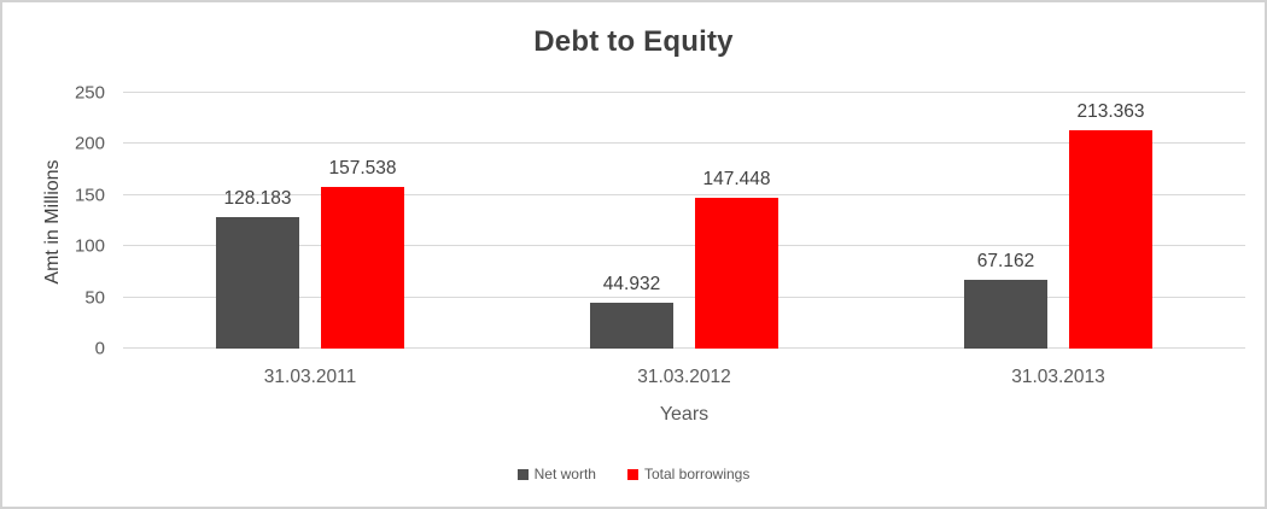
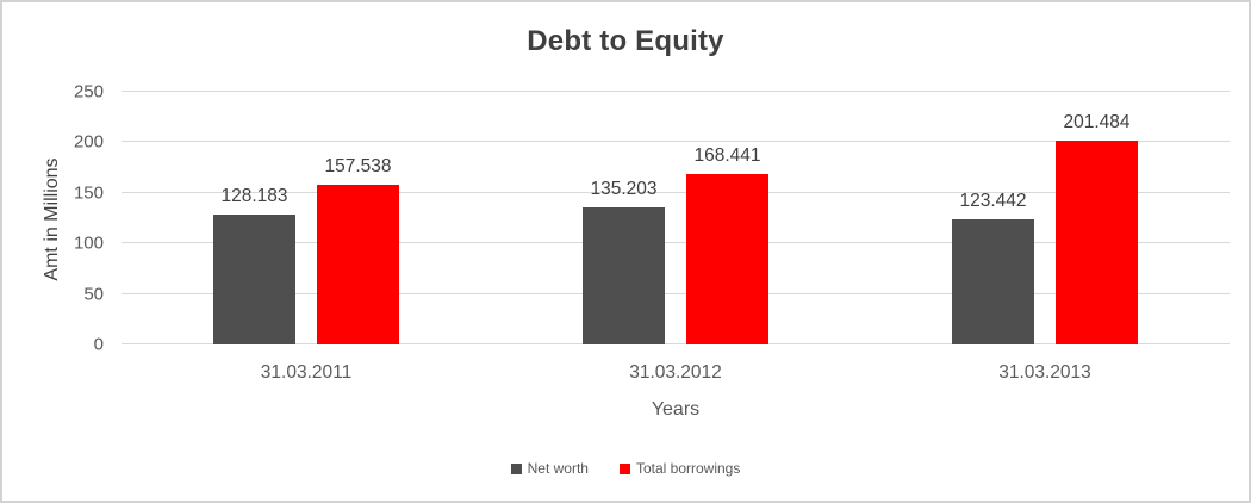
Net worth/31.03.2012: 44.932 -> 135.203
Total borrowings/31.03.2012: 147.448 -> 168.441
Net worth/31.03.2013: 67.162 -> 123.442
Total borrowings/31.03.2013: 213.363 -> 201.484
